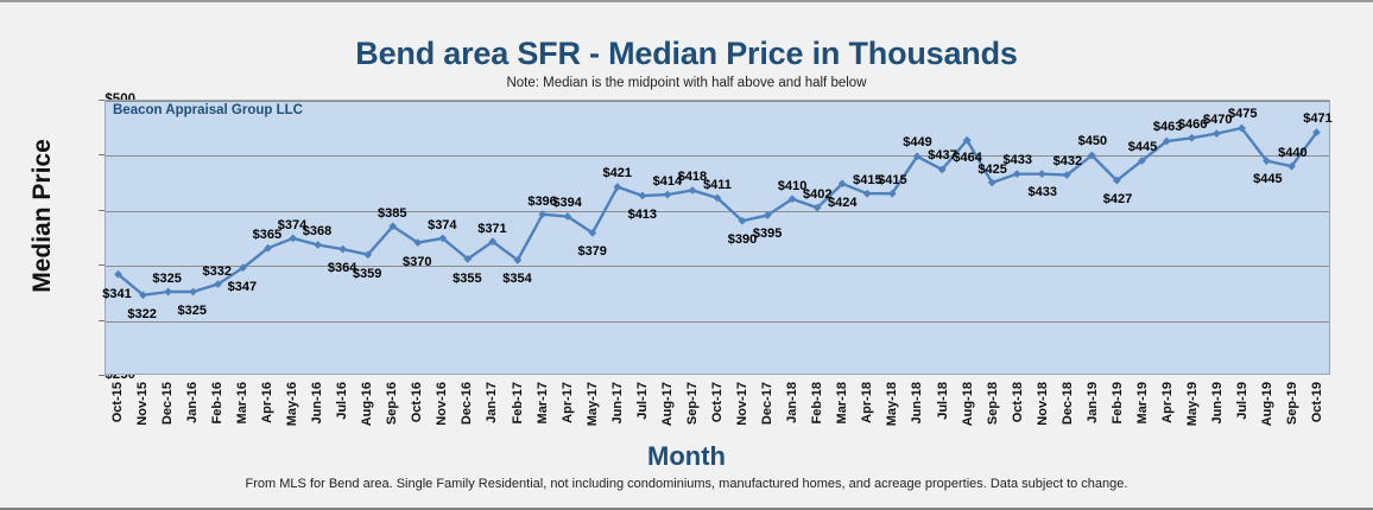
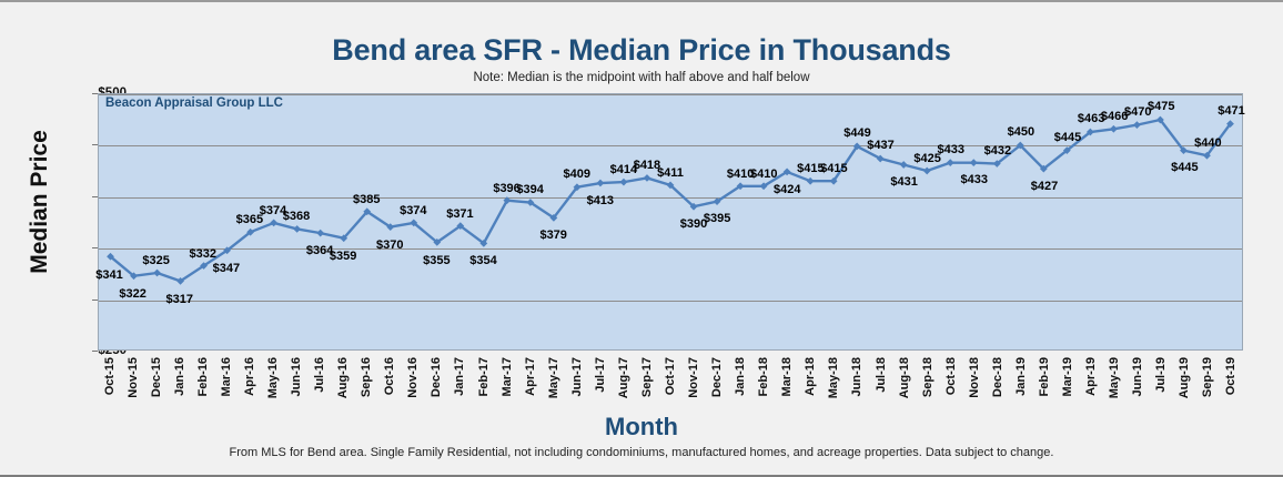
Jan-16: $325 -> $317
Jun-17: $421 -> $409
Feb-18: $402 -> $410
Aug-18: $464 -> $431
